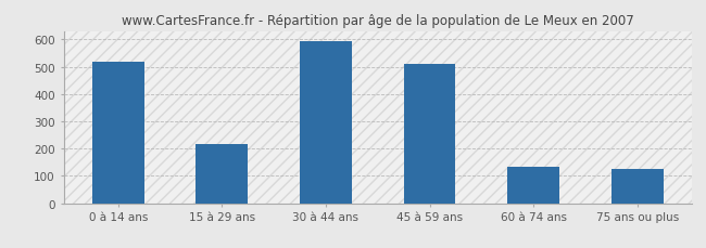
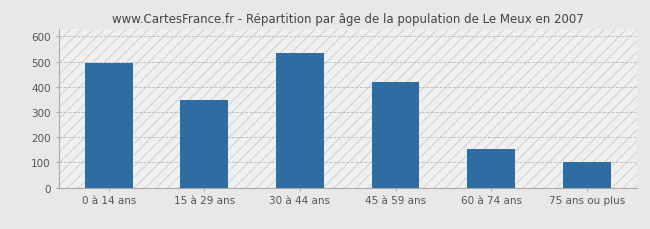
0 à 14 ans: 520 -> 496
15 à 29 ans: 215 -> 346
30 à 44 ans: 595 -> 533
45 à 59 ans: 510 -> 421
60 à 74 ans: 135 -> 155
75 ans ou plus: 125 -> 100
